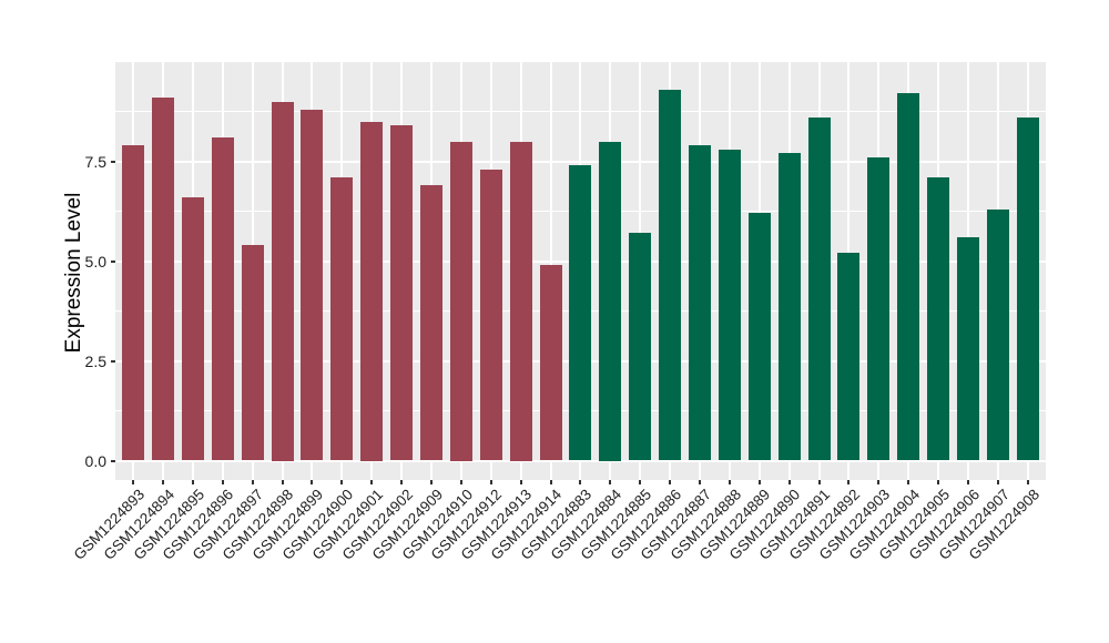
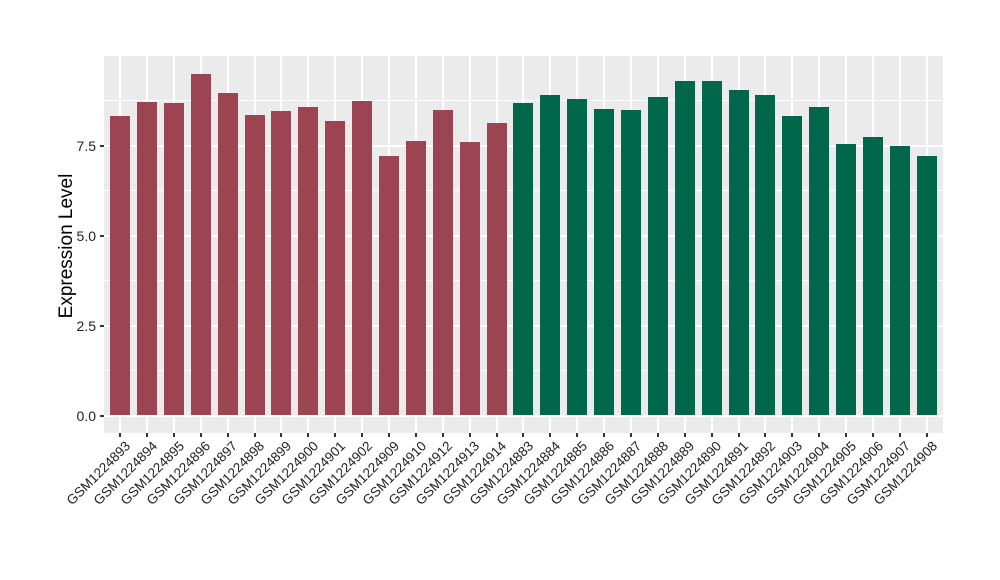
GSM1224893: 7.9 -> 8.3
GSM1224894: 9.1 -> 8.7
GSM1224895: 6.6 -> 8.7
GSM1224896: 8.1 -> 9.5
GSM1224897: 5.4 -> 9.0
GSM1224898: 9.0 -> 8.3
GSM1224899: 8.8 -> 8.5
GSM1224900: 7.1 -> 8.6
GSM1224901: 8.5 -> 8.2
GSM1224902: 8.4 -> 8.7
GSM1224909: 6.9 -> 7.2
GSM1224910: 8.0 -> 7.6
GSM1224912: 7.3 -> 8.5
GSM1224913: 8.0 -> 7.6
GSM1224914: 4.9 -> 8.1
GSM1224883: 7.4 -> 8.7
GSM1224884: 8.0 -> 8.9
GSM1224885: 5.7 -> 8.8
GSM1224886: 9.3 -> 8.5
GSM1224887: 7.9 -> 8.5
GSM1224888: 7.8 -> 8.8
GSM1224889: 6.2 -> 9.3
GSM1224890: 7.7 -> 9.3
GSM1224891: 8.6 -> 9.0
GSM1224892: 5.2 -> 8.9
GSM1224903: 7.6 -> 8.3
GSM1224904: 9.2 -> 8.6
GSM1224905: 7.1 -> 7.5
GSM1224906: 5.6 -> 7.7
GSM1224907: 6.3 -> 7.5
GSM1224908: 8.6 -> 7.2
